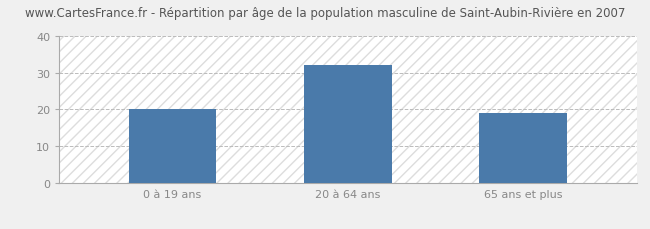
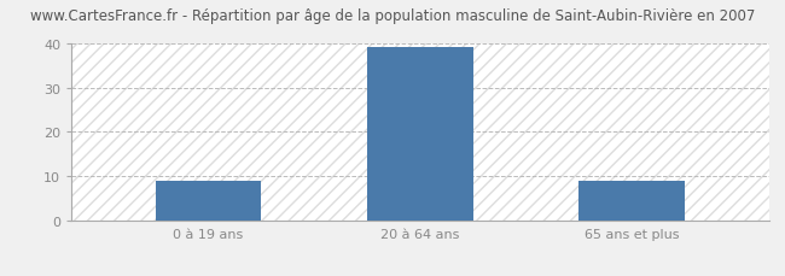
0 à 19 ans: 20 -> 9
20 à 64 ans: 32 -> 39
65 ans et plus: 19 -> 9
